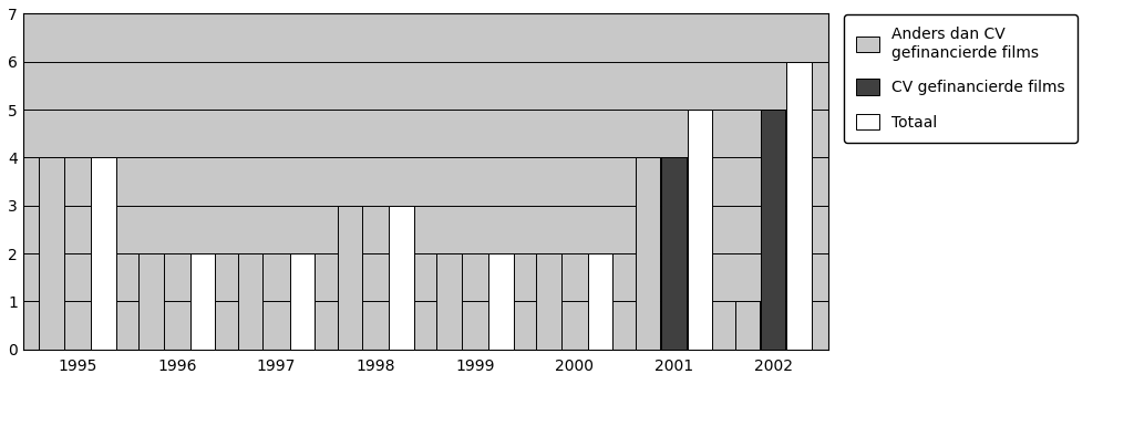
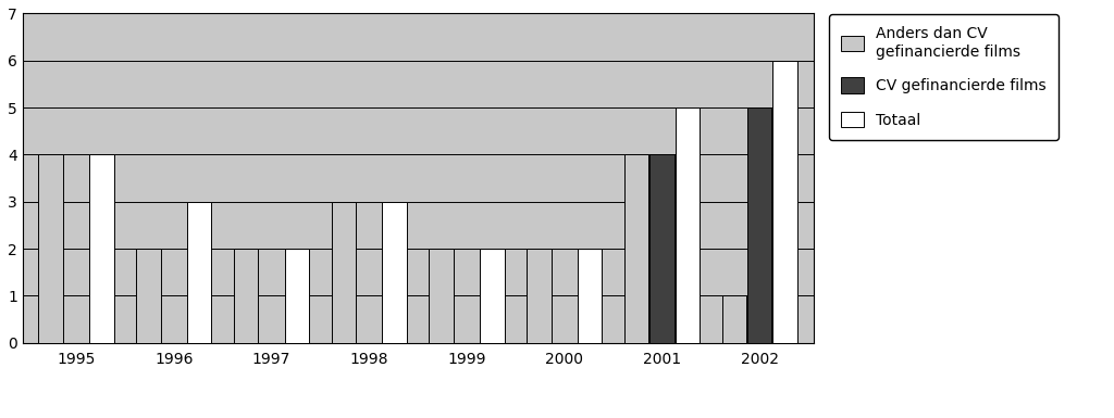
Totaal/1996: 2 -> 3
